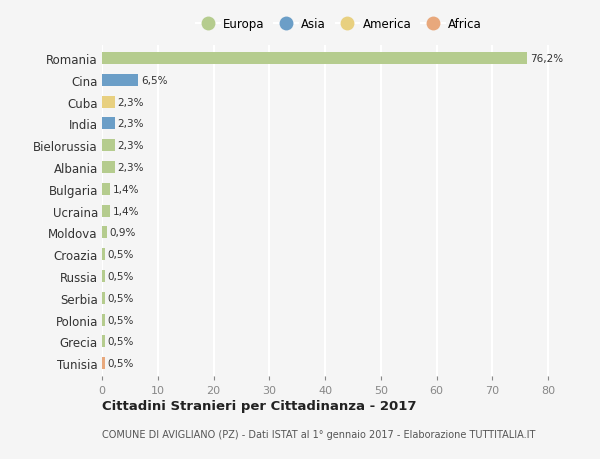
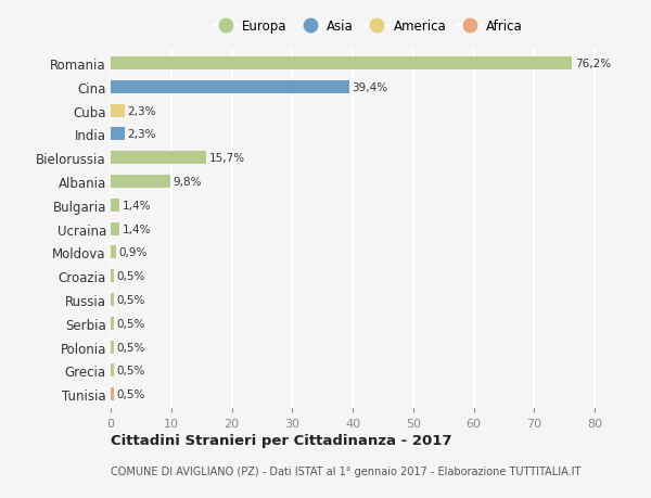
Cina: 6,5% -> 39,4%
Bielorussia: 2,3% -> 15,7%
Albania: 2,3% -> 9,8%
